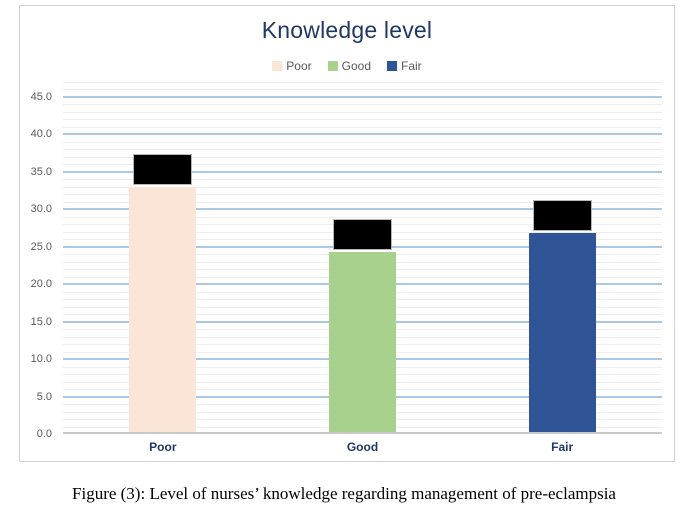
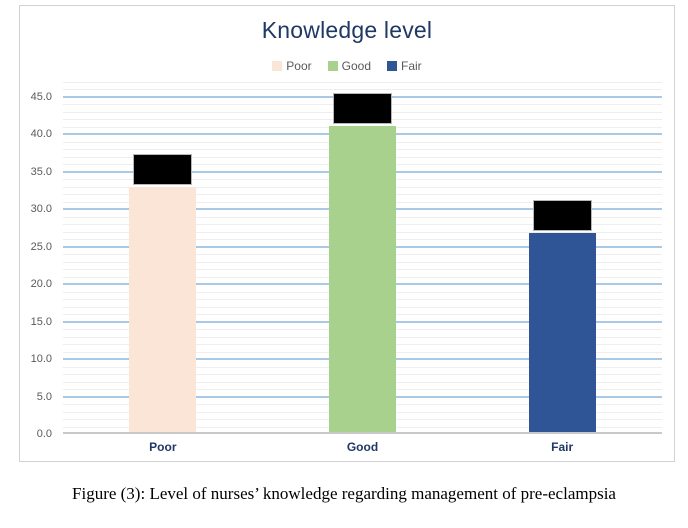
Good: 24 -> 41
